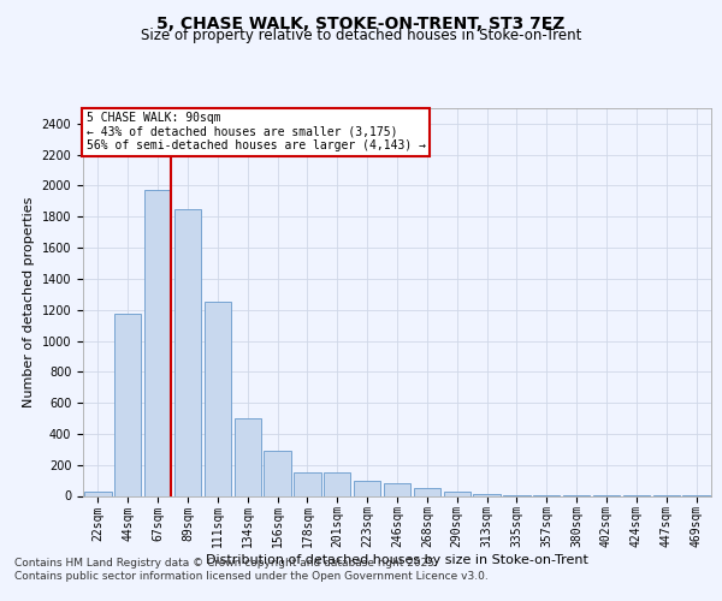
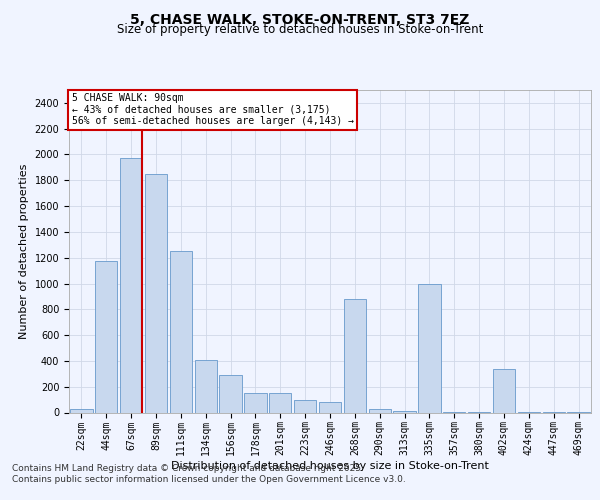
134sqm: 500 -> 410
268sqm: 50 -> 880
335sqm: 0 -> 1000
402sqm: 0 -> 340
